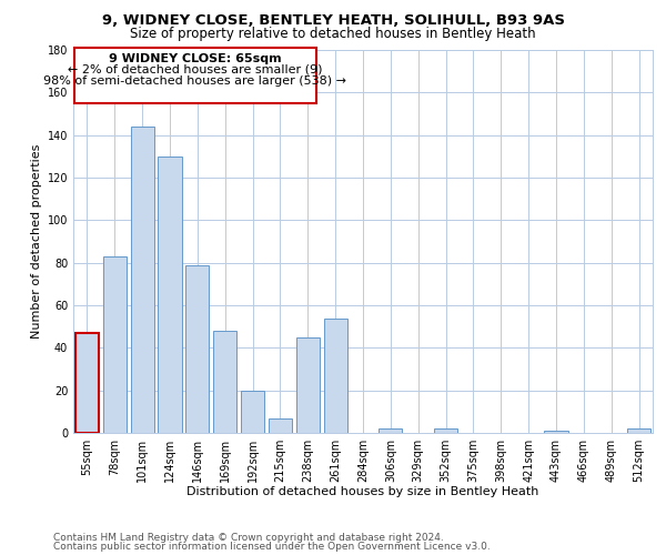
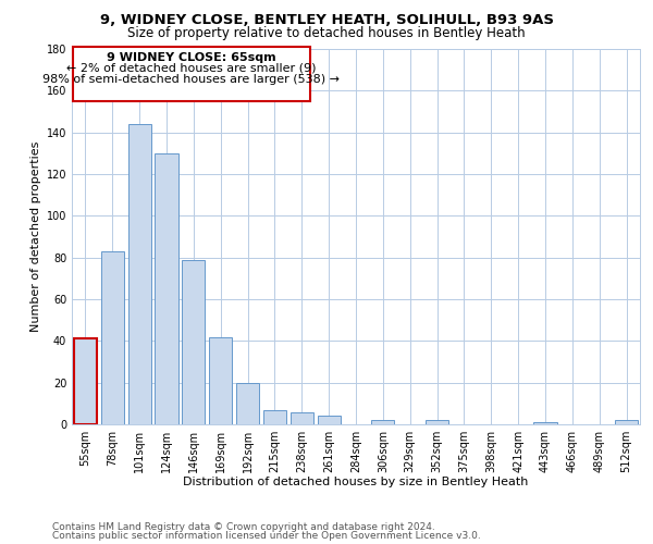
55sqm: 47 -> 41
169sqm: 48 -> 42
238sqm: 45 -> 6
261sqm: 54 -> 4
